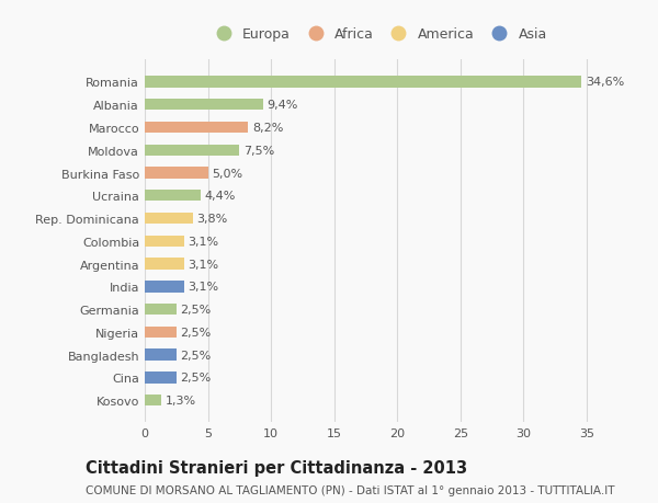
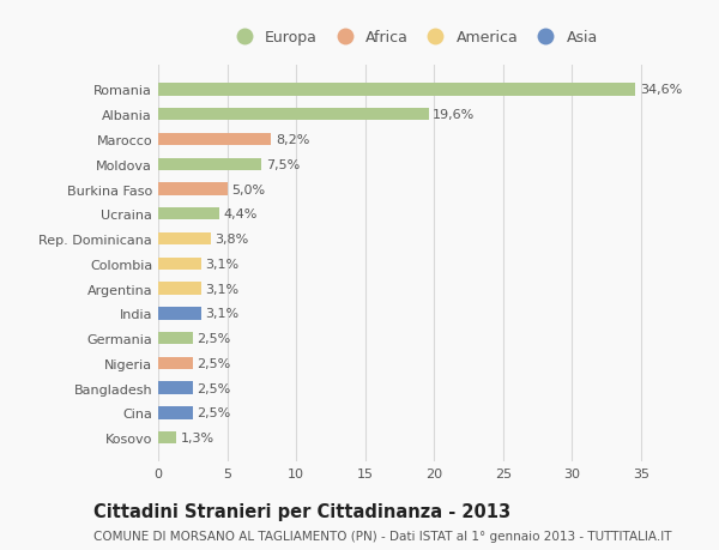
Albania: 9,4% -> 19,6%
